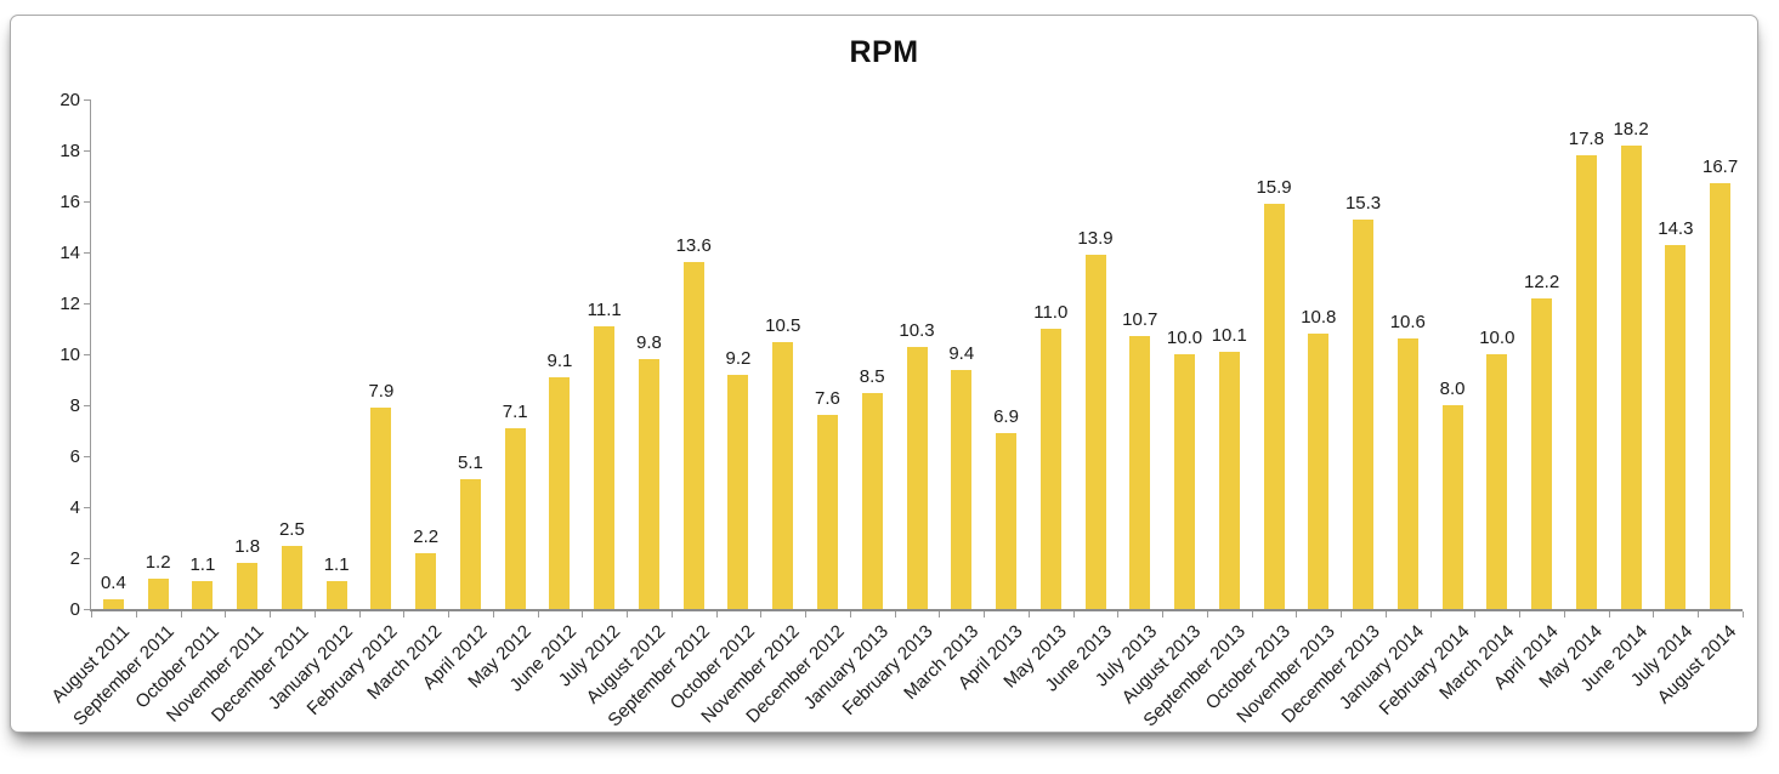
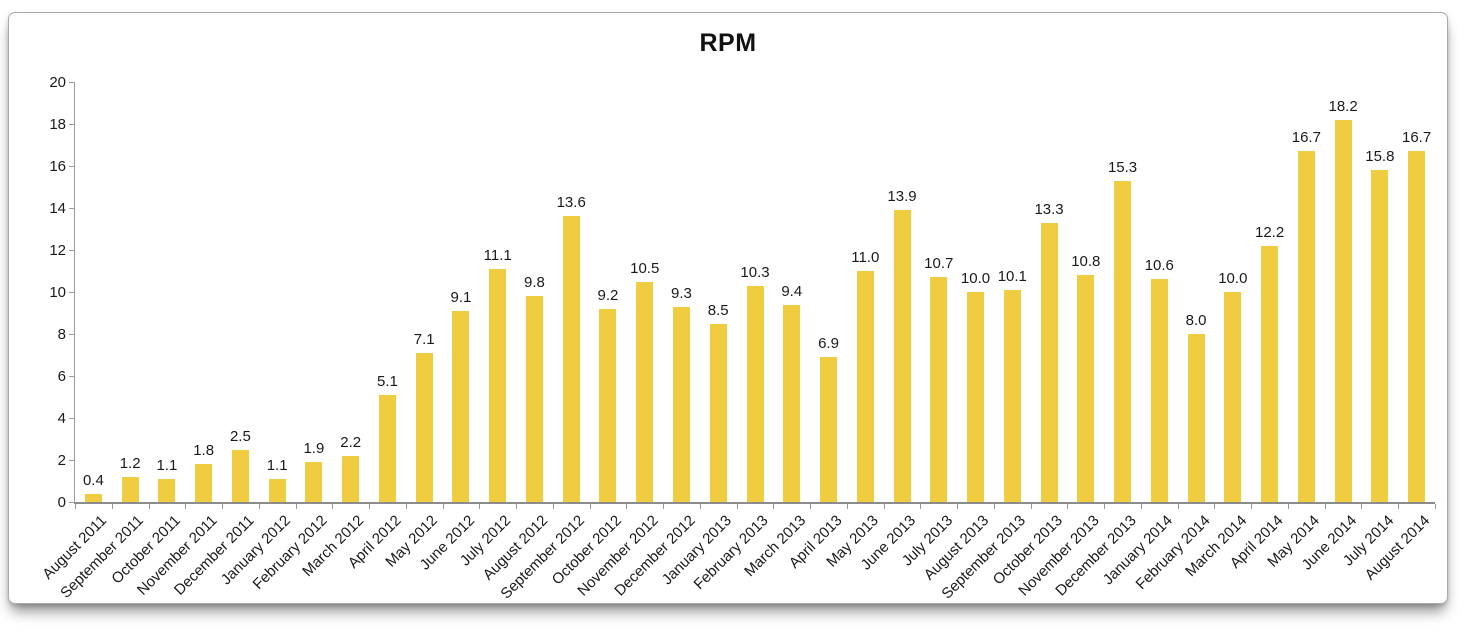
February 2012: 7.9 -> 1.9
December 2012: 7.6 -> 9.3
October 2013: 15.9 -> 13.3
May 2014: 17.8 -> 16.7
July 2014: 14.3 -> 15.8
